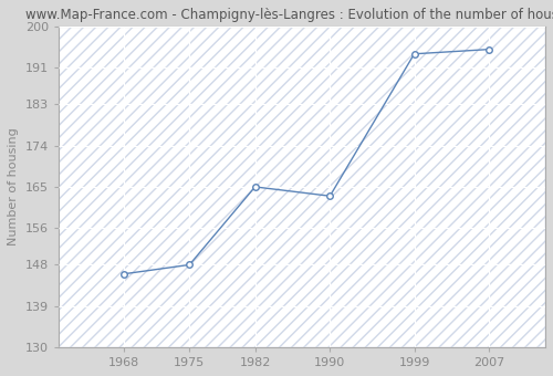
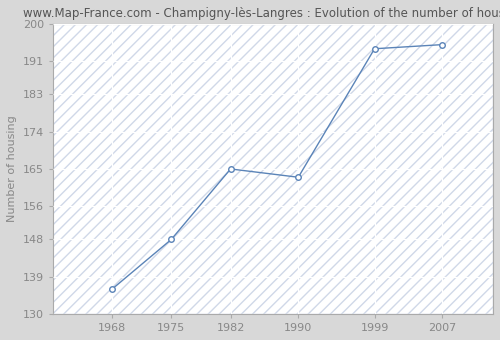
1968: 146 -> 136
